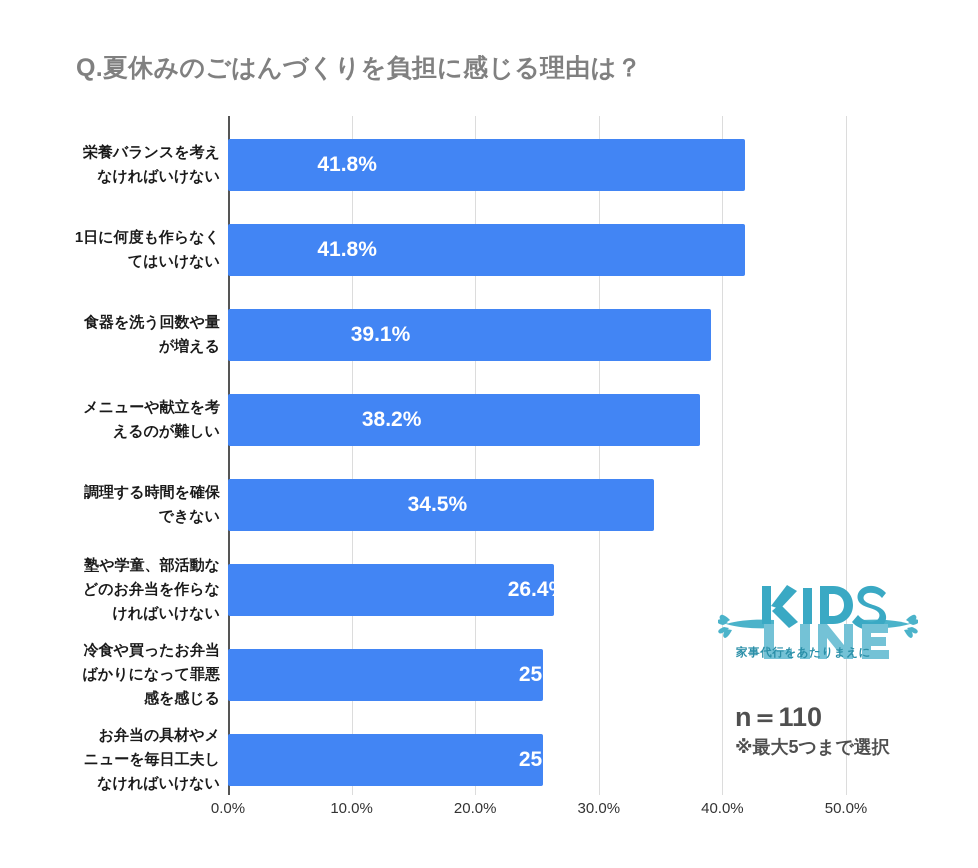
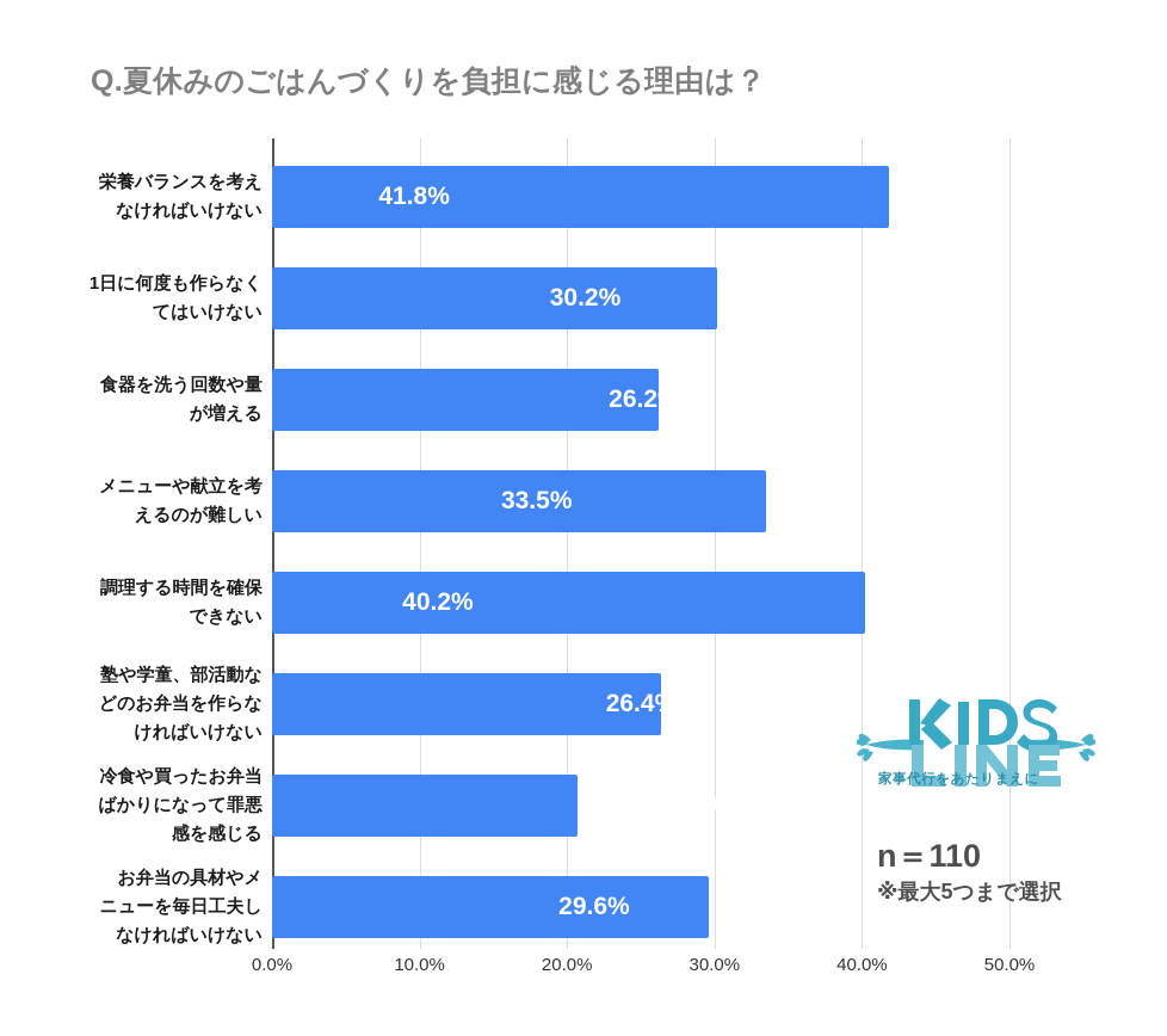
1日に何度も作らなく てはいけない: 41.8% -> 30.2%
食器を洗う回数や量 が増える: 39.1% -> 26.2%
メニューや献立を考 えるのが難しい: 38.2% -> 33.5%
調理する時間を確保 できない: 34.5% -> 40.2%
冷食や買ったお弁当 ばかりになって罪悪 感を感じる: 25.5% -> 20.7%
お弁当の具材やメ ニューを毎日工夫し なければいけない: 25.5% -> 29.6%
